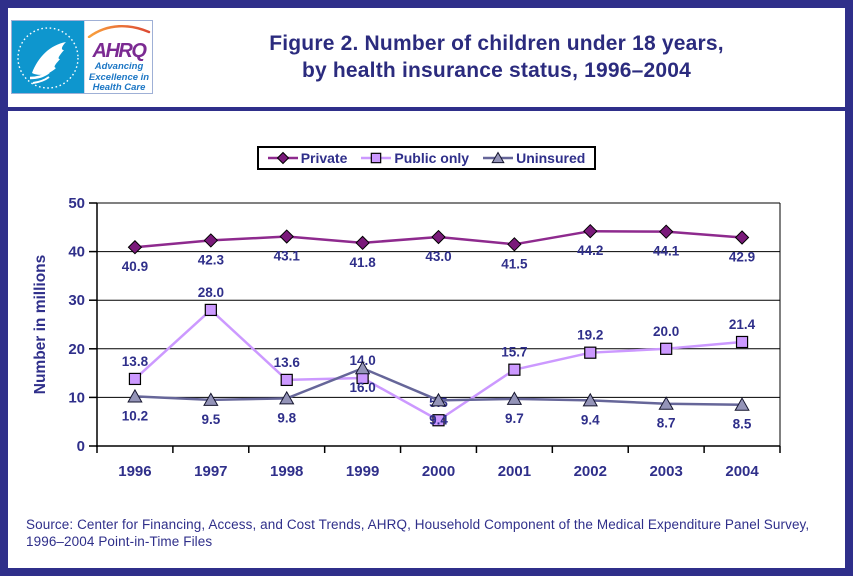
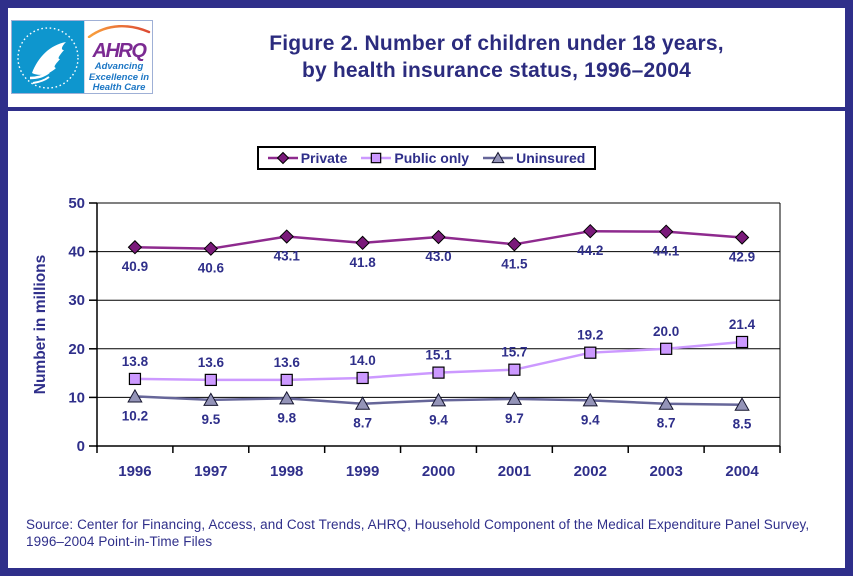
Private/1997: 42.3 -> 40.6
Public only/1997: 28.0 -> 13.6
Uninsured/1999: 16.0 -> 8.7
Public only/2000: 5.3 -> 15.1
